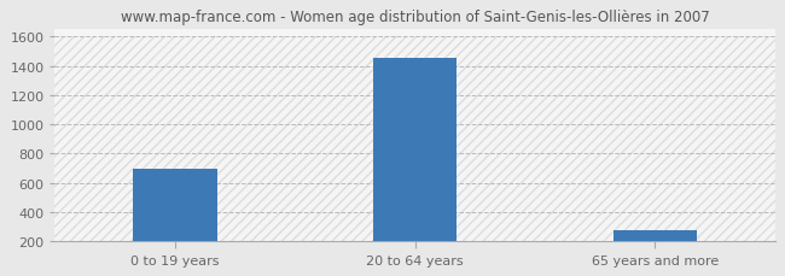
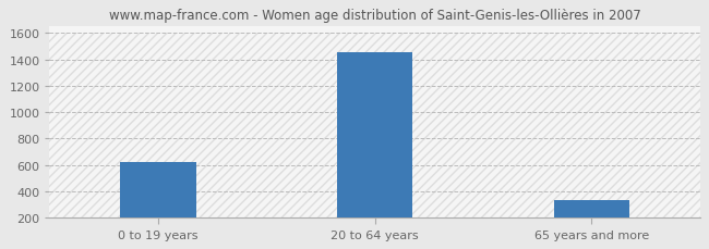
0 to 19 years: 700 -> 620
65 years and more: 280 -> 330
